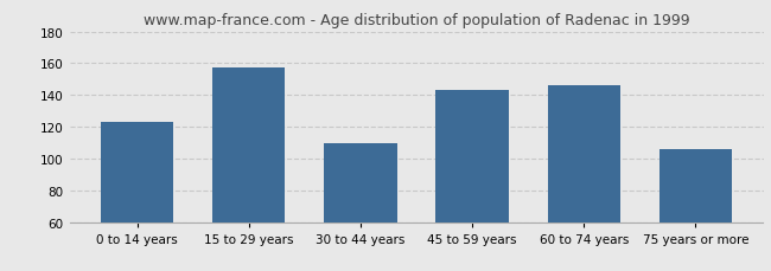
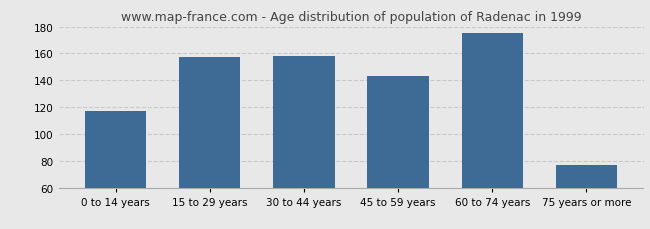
0 to 14 years: 123 -> 117
30 to 44 years: 110 -> 158
60 to 74 years: 146 -> 175
75 years or more: 106 -> 77
